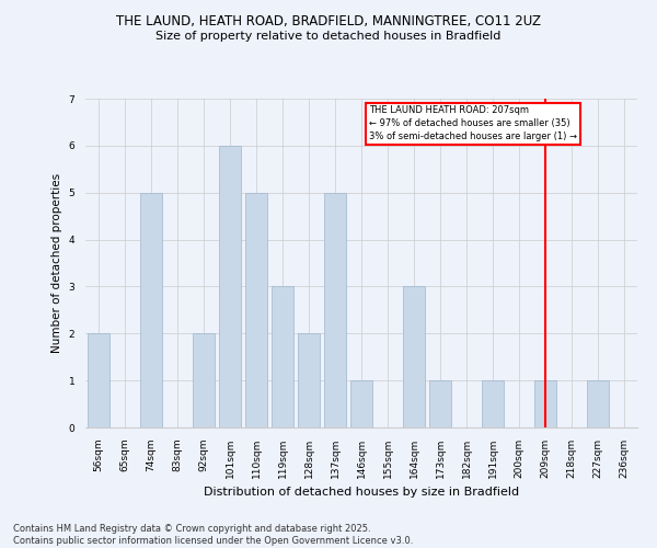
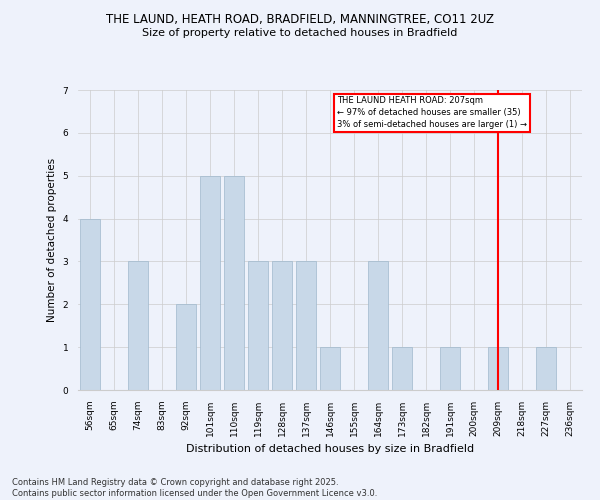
56sqm: 2 -> 4
74sqm: 5 -> 3
101sqm: 6 -> 5
128sqm: 2 -> 3
137sqm: 5 -> 3
